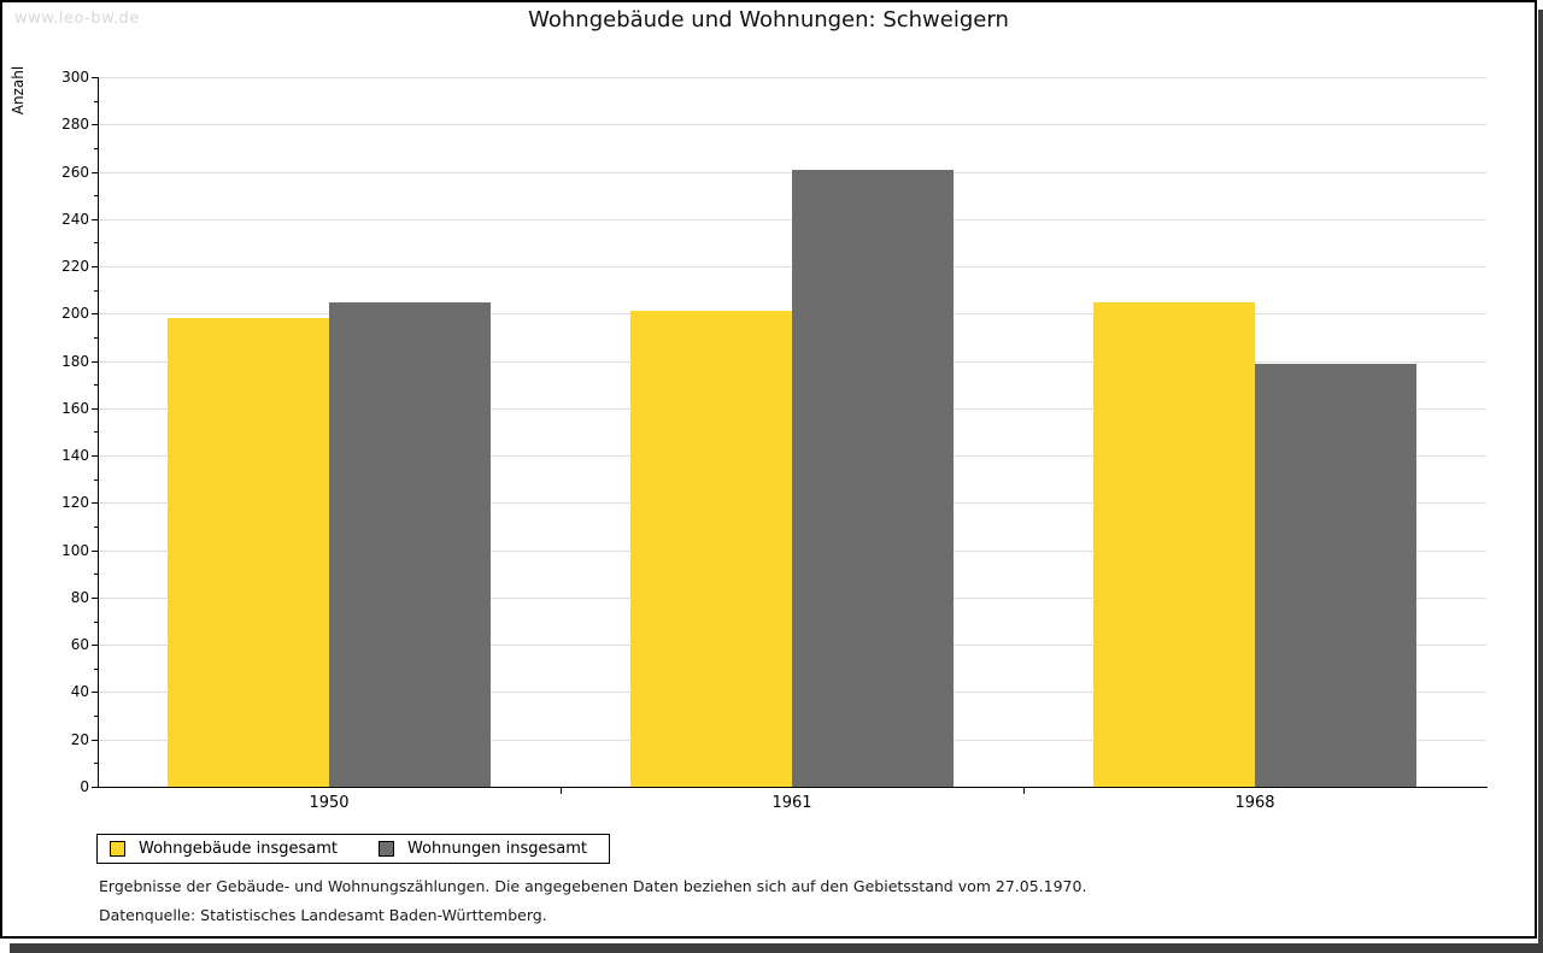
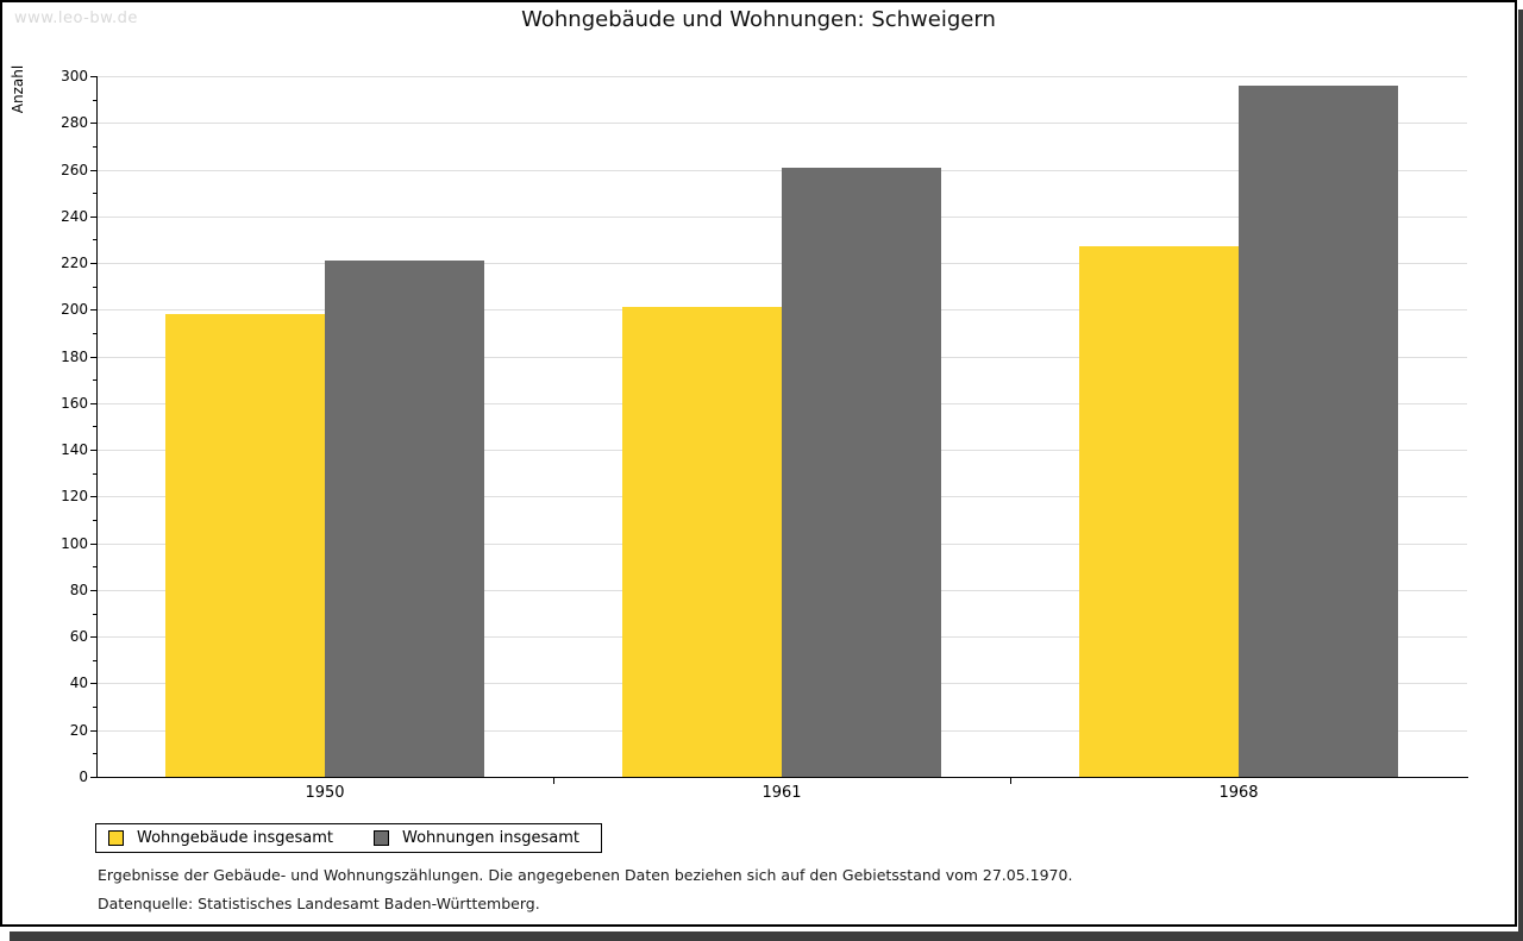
Wohnungen insgesamt/1950: 205 -> 221
Wohngebäude insgesamt/1968: 205 -> 227
Wohnungen insgesamt/1968: 179 -> 296
